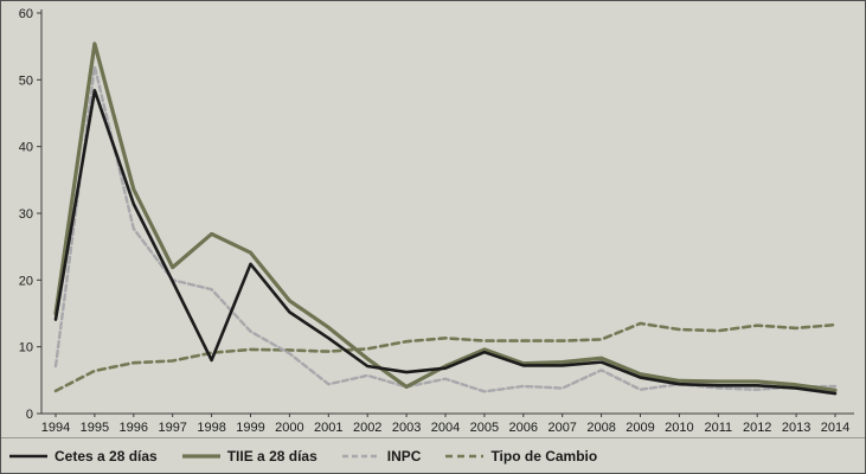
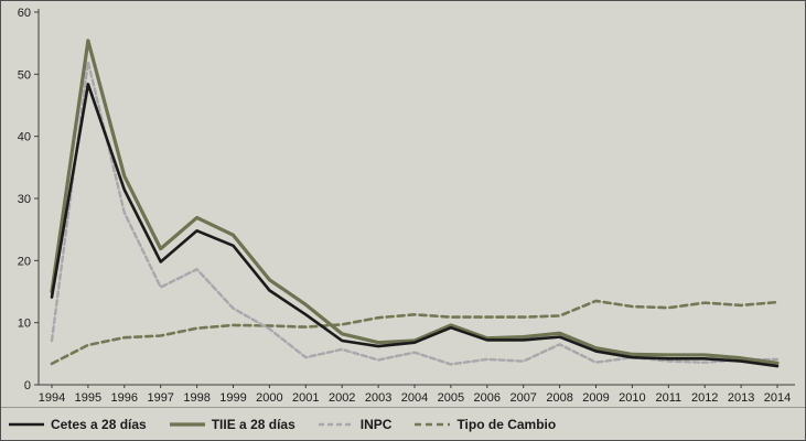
INPC/1997: 20 -> 16
Cetes a 28 días/1998: 8 -> 25
TIIE a 28 días/2003: 4 -> 7
